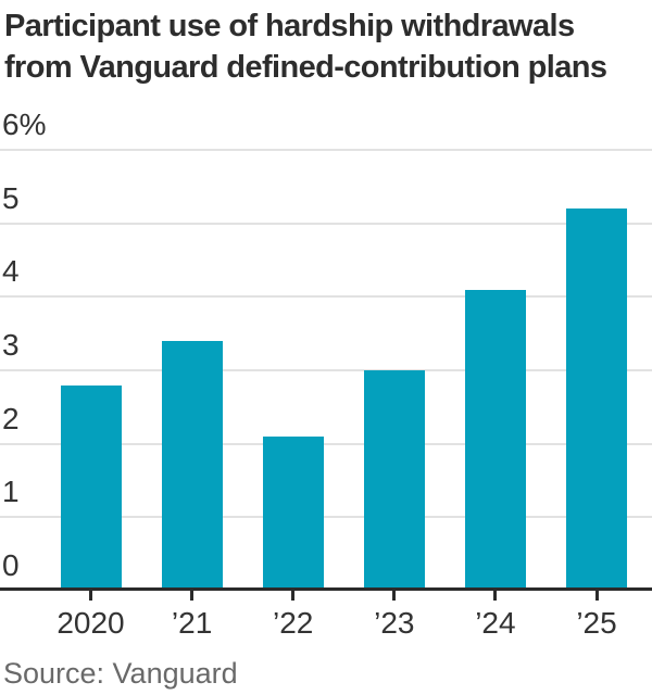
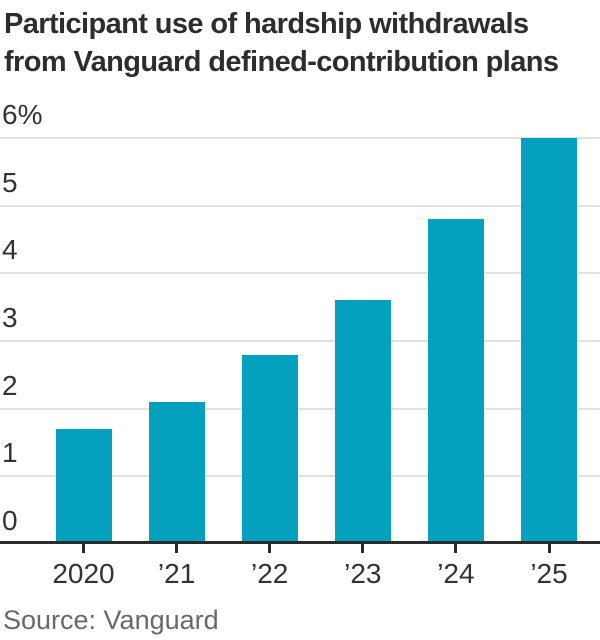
2020: 2.8% -> 1.7%
’21: 3.4% -> 2.1%
’22: 2.1% -> 2.8%
’23: 3.0% -> 3.6%
’24: 4.1% -> 4.8%
’25: 5.2% -> 6.0%
